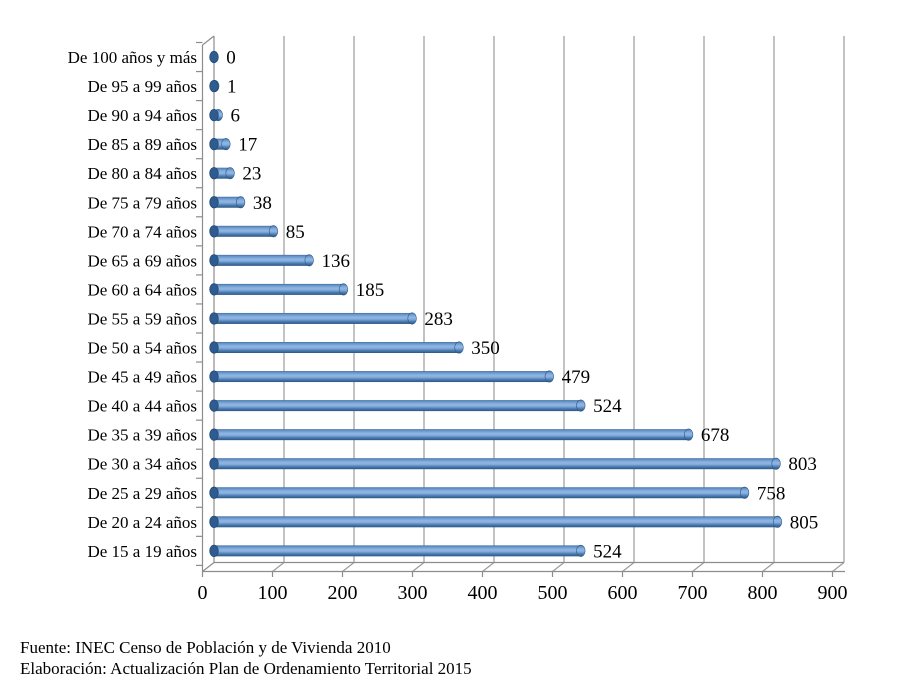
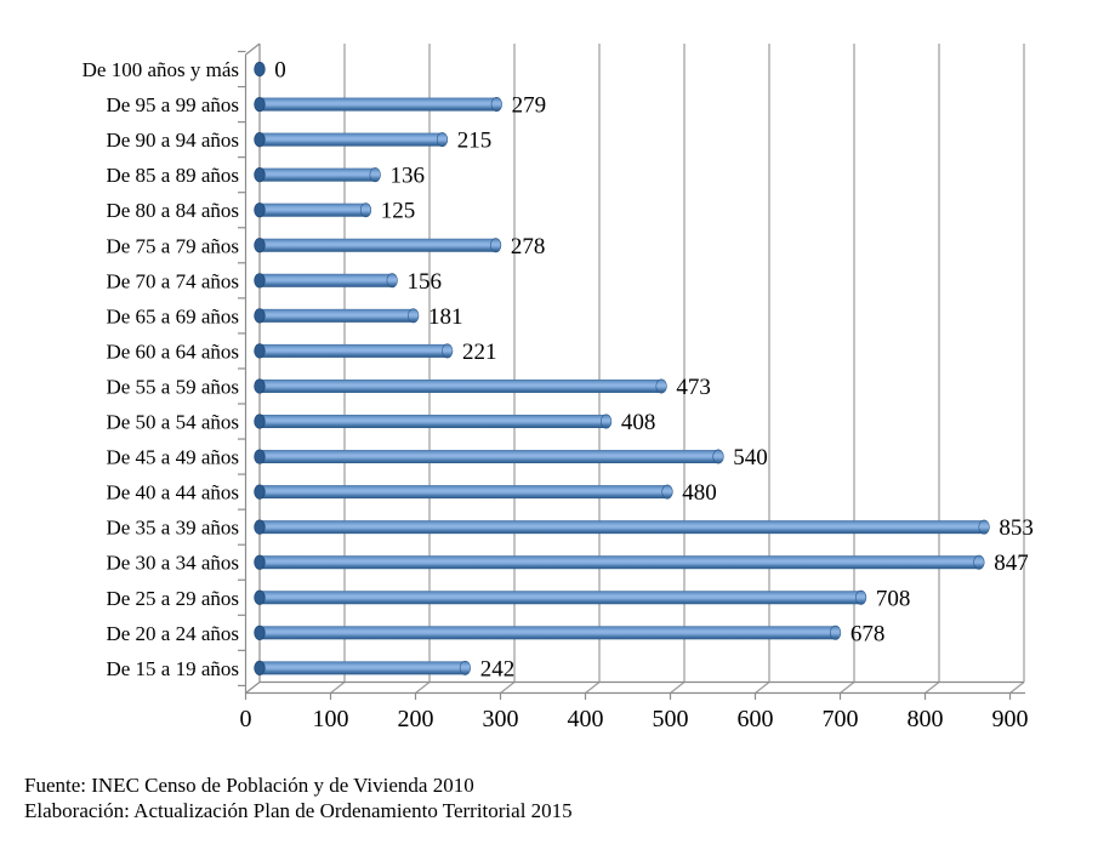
De 95 a 99 años: 1 -> 279
De 90 a 94 años: 6 -> 215
De 85 a 89 años: 17 -> 136
De 80 a 84 años: 23 -> 125
De 75 a 79 años: 38 -> 278
De 70 a 74 años: 85 -> 156
De 65 a 69 años: 136 -> 181
De 60 a 64 años: 185 -> 221
De 55 a 59 años: 283 -> 473
De 50 a 54 años: 350 -> 408
De 45 a 49 años: 479 -> 540
De 40 a 44 años: 524 -> 480
De 35 a 39 años: 678 -> 853
De 30 a 34 años: 803 -> 847
De 25 a 29 años: 758 -> 708
De 20 a 24 años: 805 -> 678
De 15 a 19 años: 524 -> 242
